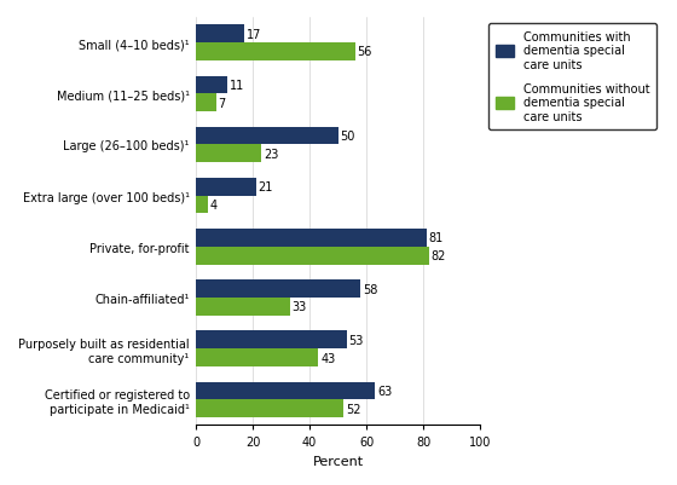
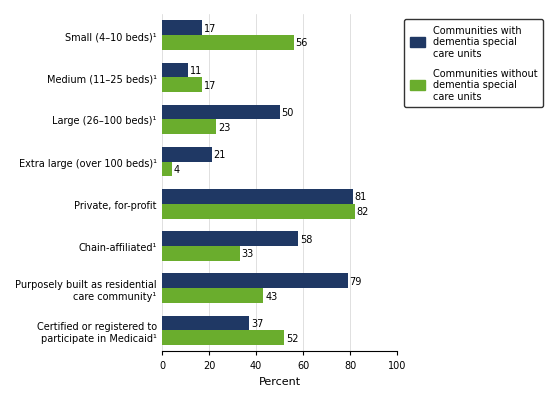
Communities without dementia special care units/Medium (11–25 beds)¹: 7 -> 17
Communities with dementia special care units/Purposely built as residential care community¹: 53 -> 79
Communities with dementia special care units/Certified or registered to participate in Medicaid¹: 63 -> 37
